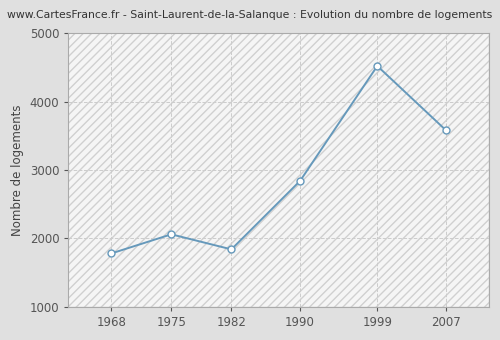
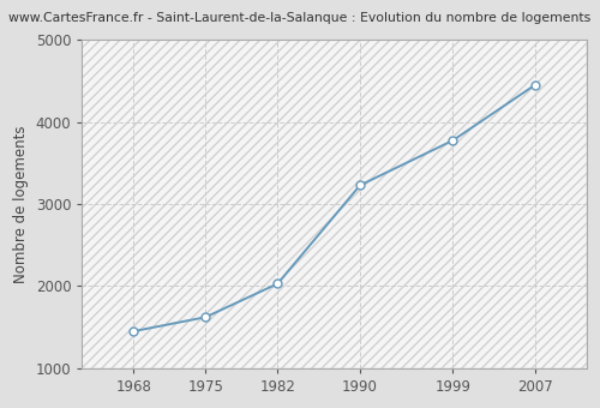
1968: 1780 -> 1450
1975: 2060 -> 1620
1982: 1840 -> 2030
1990: 2840 -> 3230
1999: 4520 -> 3770
2007: 3580 -> 4450
